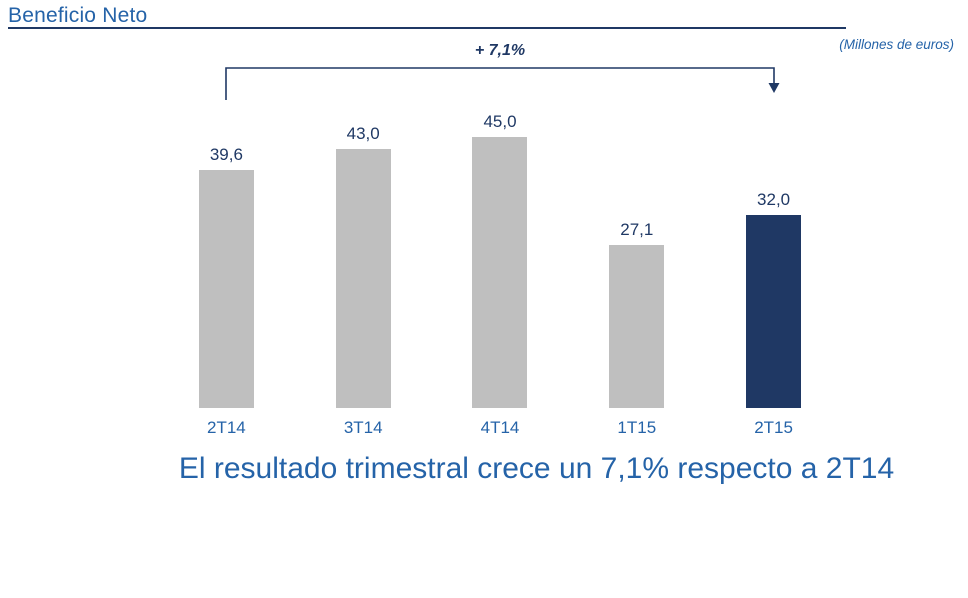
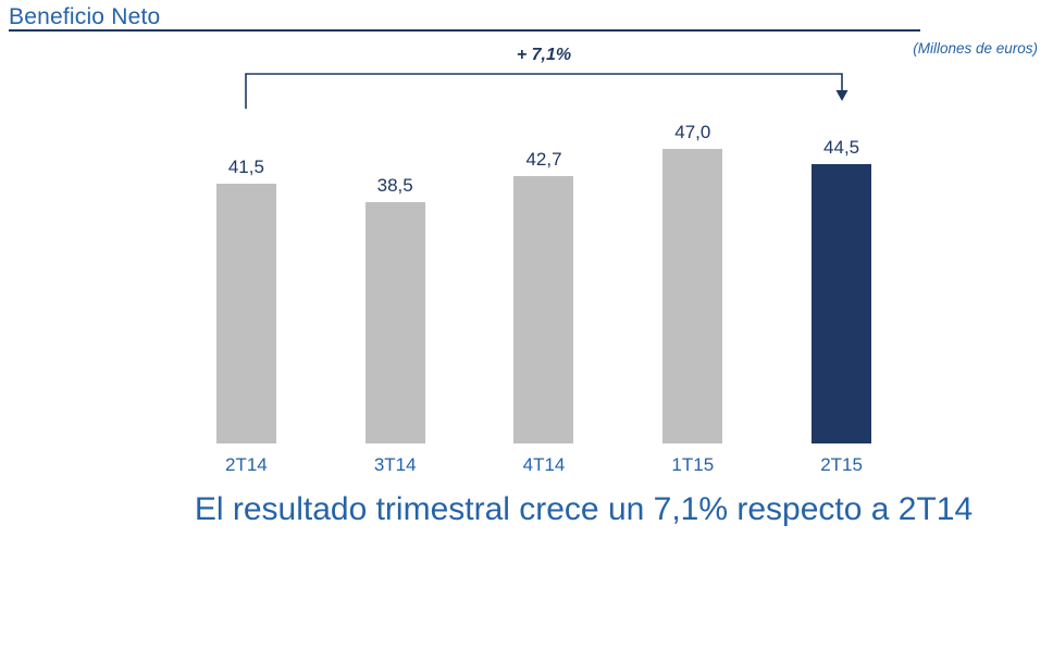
2T14: 39,6 -> 41,5
3T14: 43,0 -> 38,5
4T14: 45,0 -> 42,7
1T15: 27,1 -> 47,0
2T15: 32,0 -> 44,5
